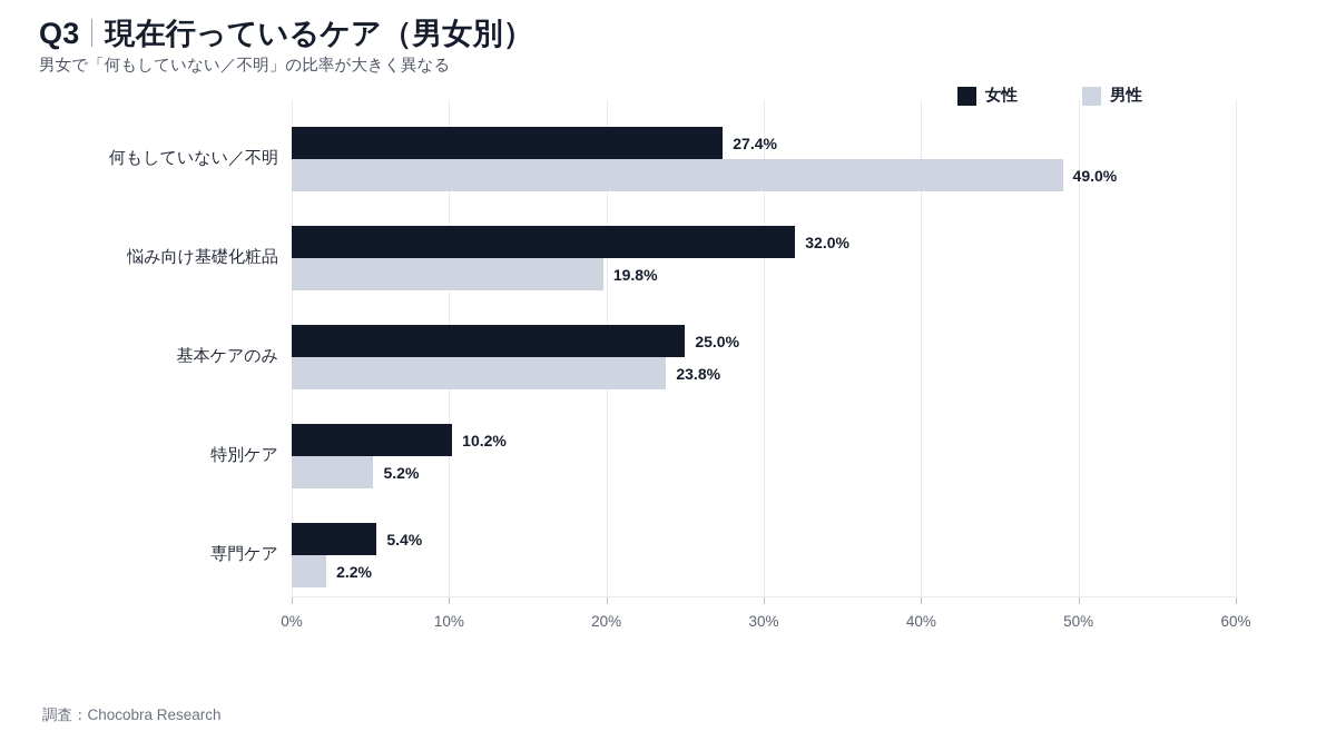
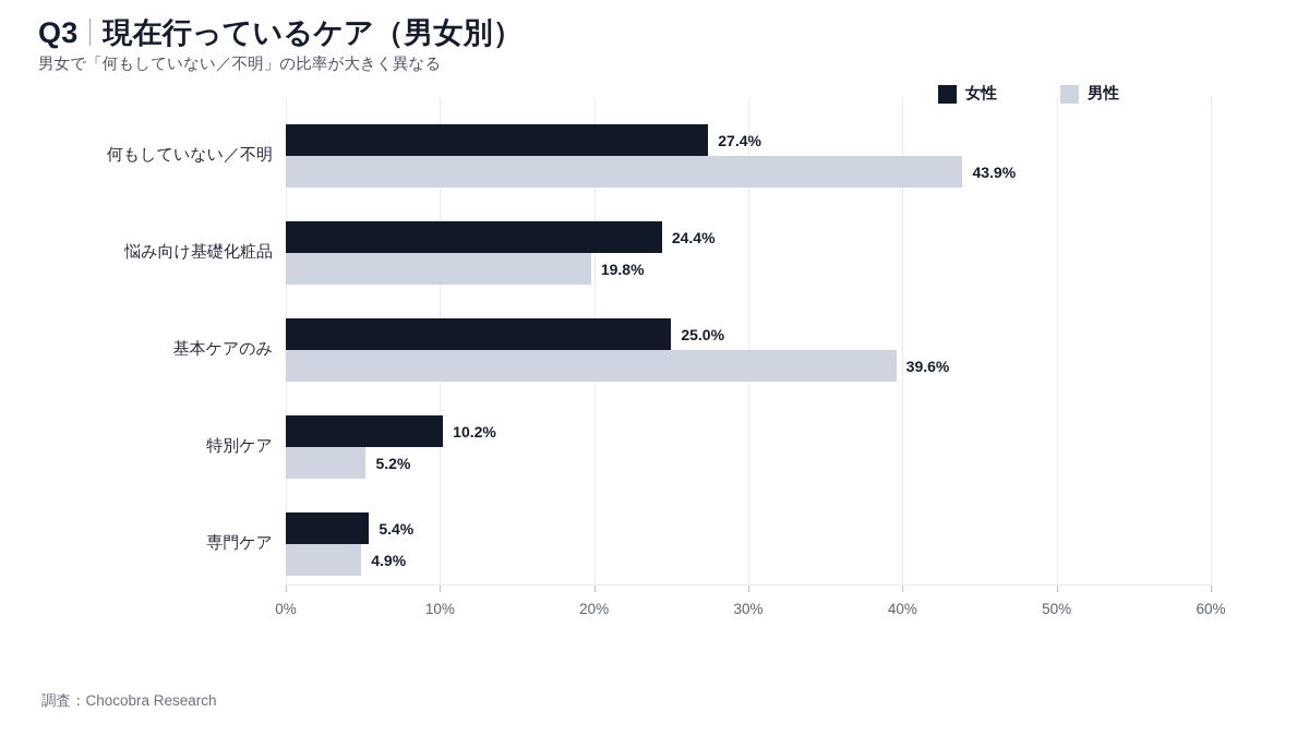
男性/何もしていない／不明: 49.0% -> 43.9%
女性/悩み向け基礎化粧品: 32.0% -> 24.4%
男性/基本ケアのみ: 23.8% -> 39.6%
男性/専門ケア: 2.2% -> 4.9%
